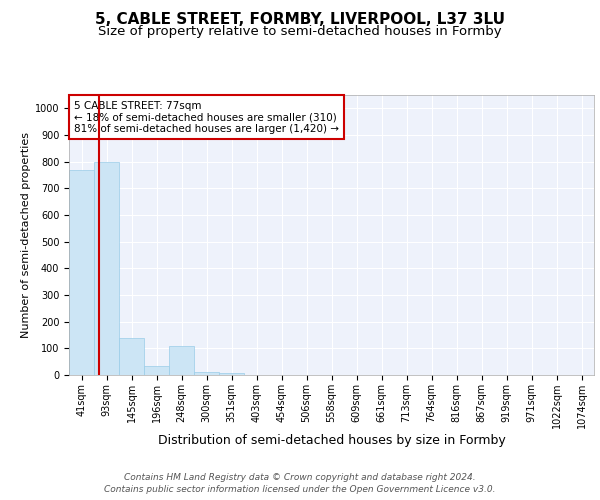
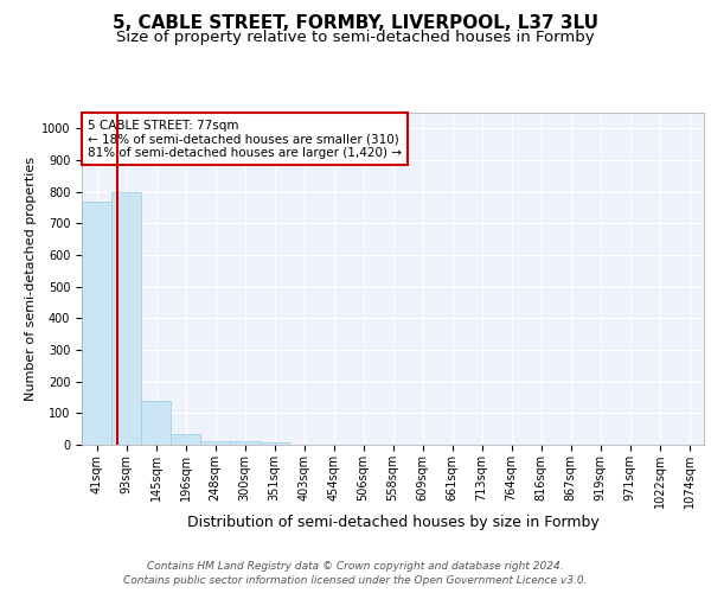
248sqm: 110 -> 12
